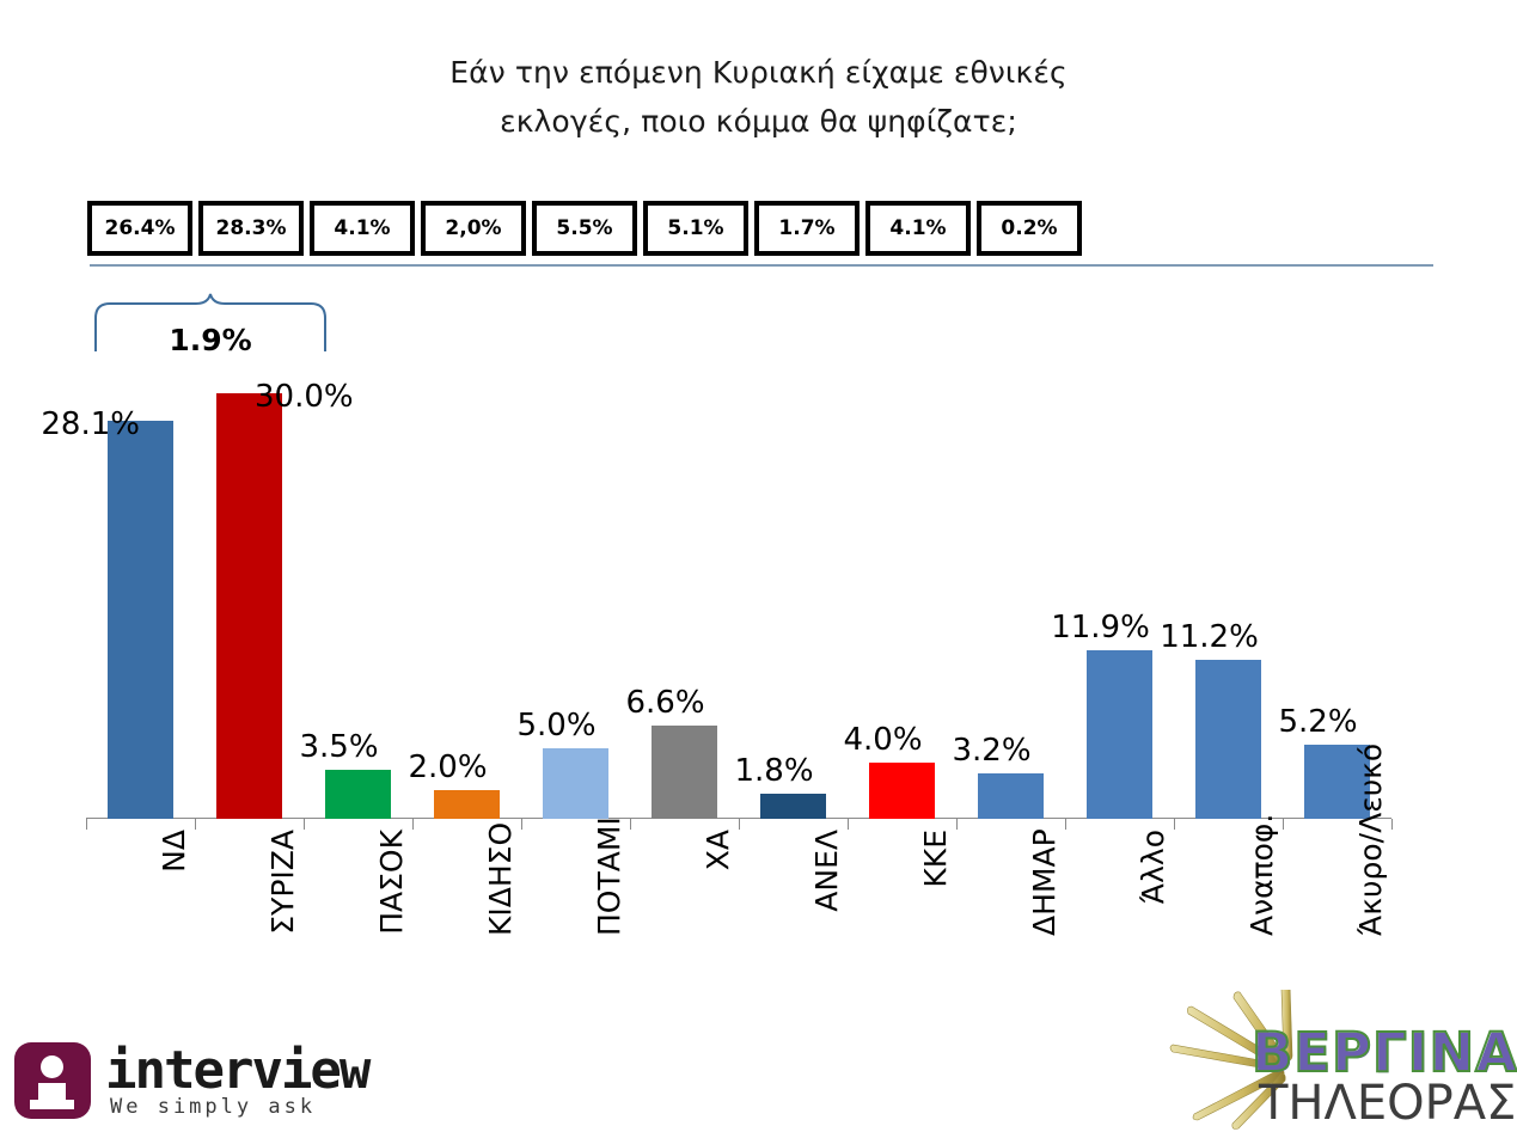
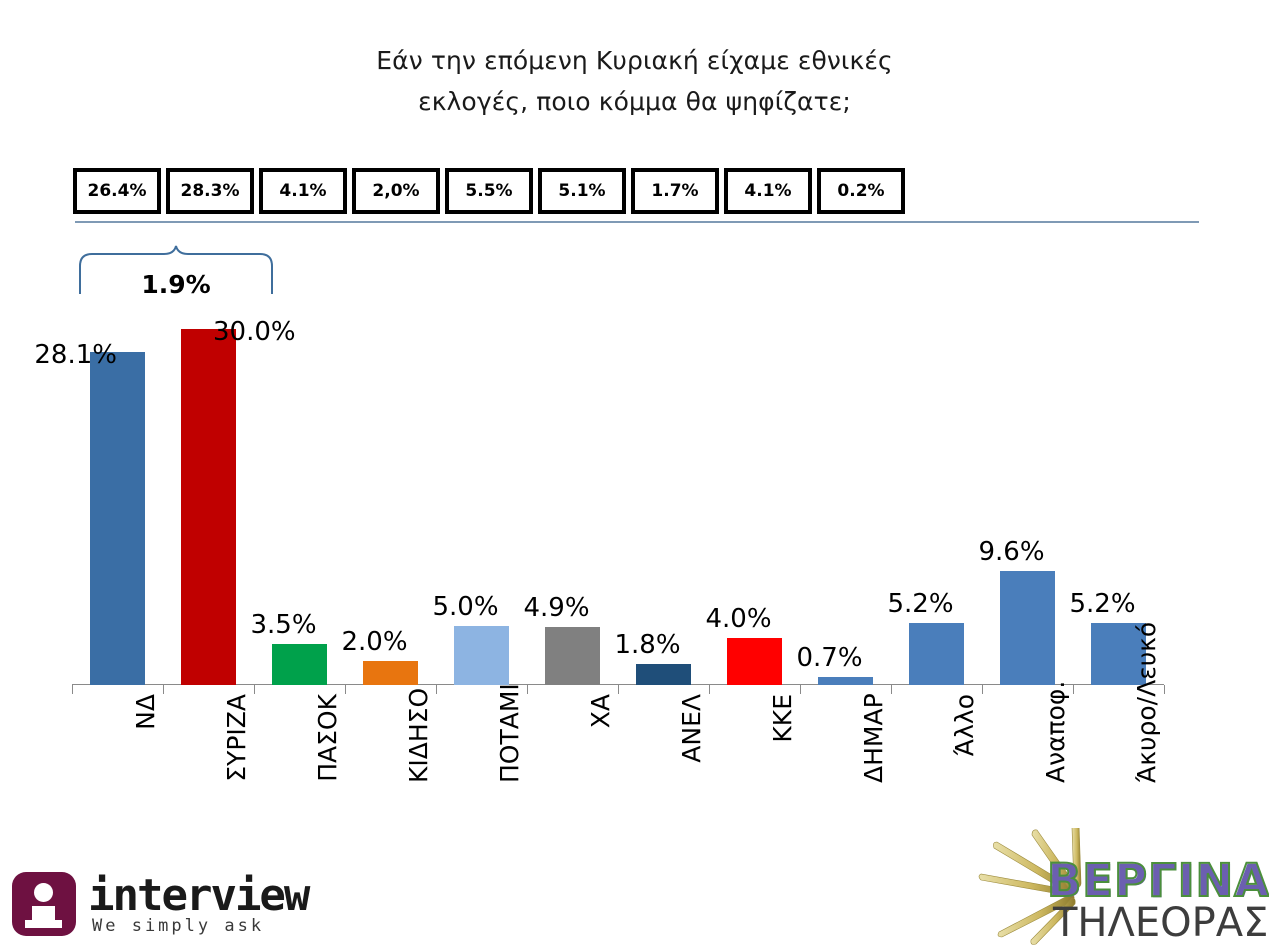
ΧΑ: 6.6% -> 4.9%
ΔΗΜΑΡ: 3.2% -> 0.7%
Άλλο: 11.9% -> 5.2%
Αναποφ.: 11.2% -> 9.6%
